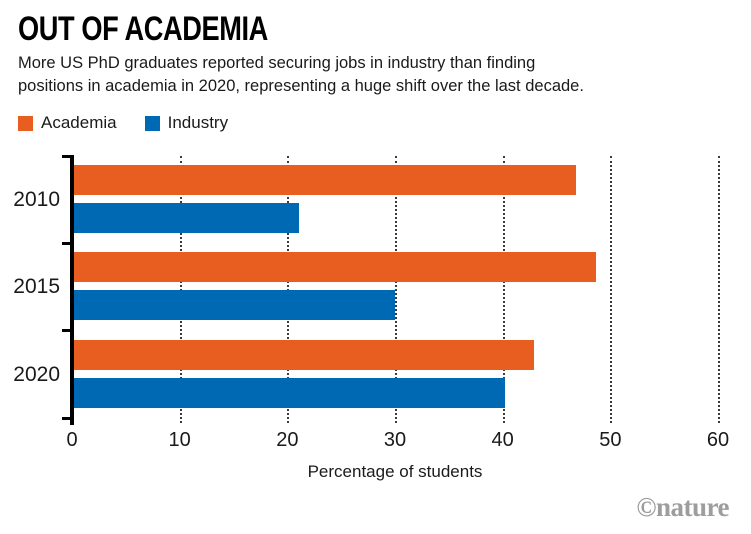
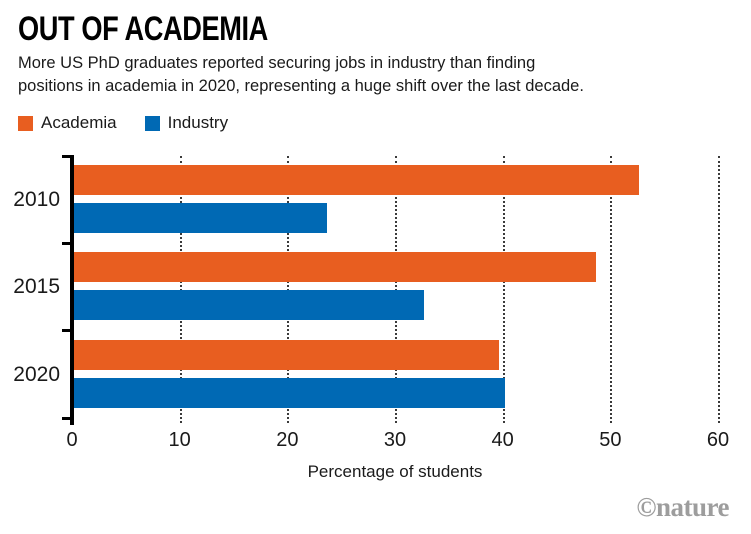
Academia/2010: 46.6 -> 52.5
Industry/2010: 20.9 -> 23.5
Industry/2015: 29.8 -> 32.5
Academia/2020: 42.7 -> 39.5
